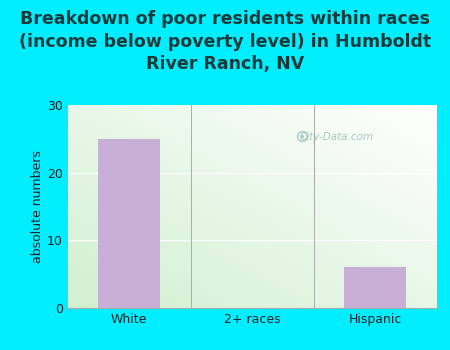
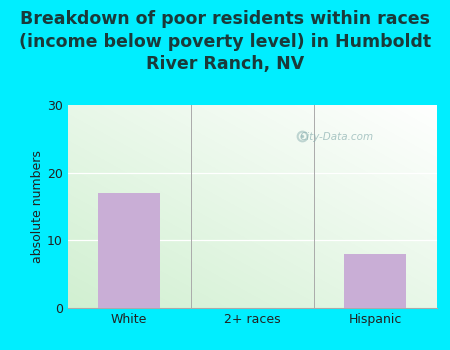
White: 25 -> 17
Hispanic: 6 -> 8
